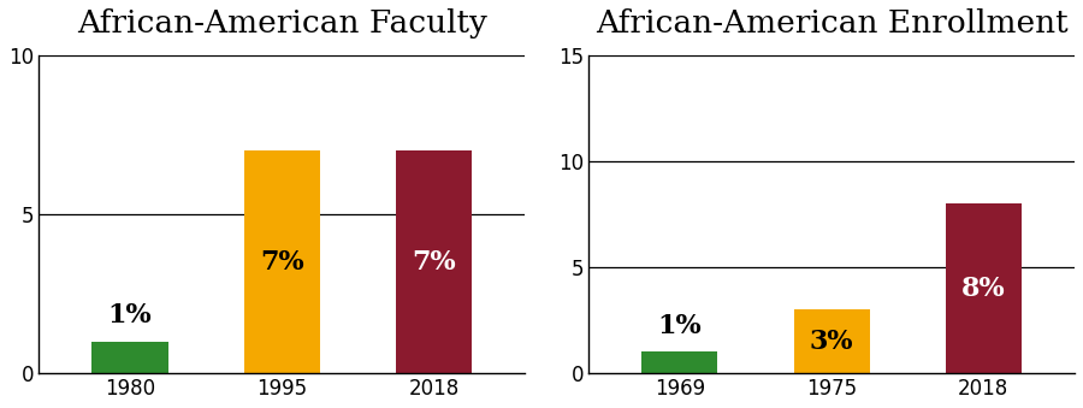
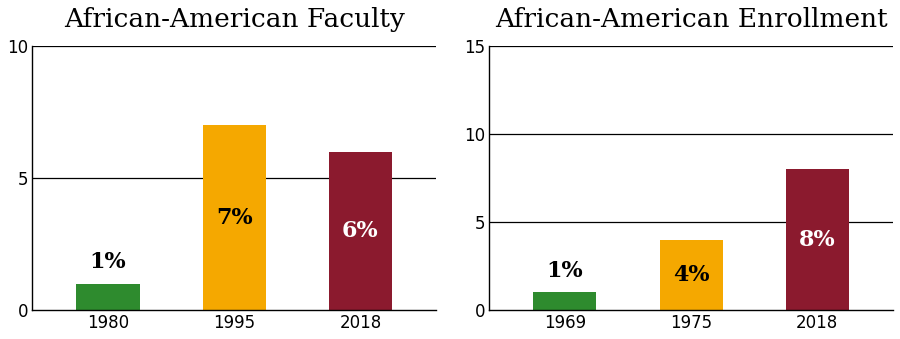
African-American Faculty/2018: 7% -> 6%
African-American Enrollment/1975: 3% -> 4%
